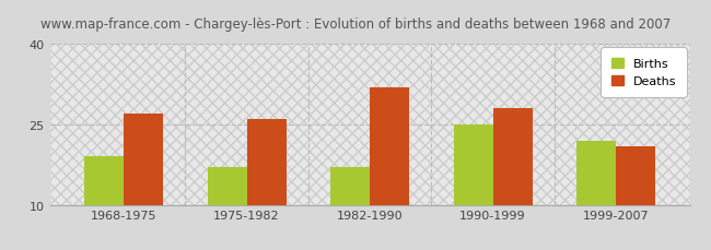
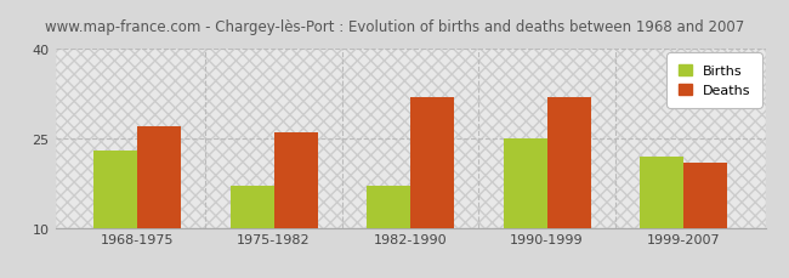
Births/1968-1975: 19 -> 23
Deaths/1990-1999: 28 -> 32
